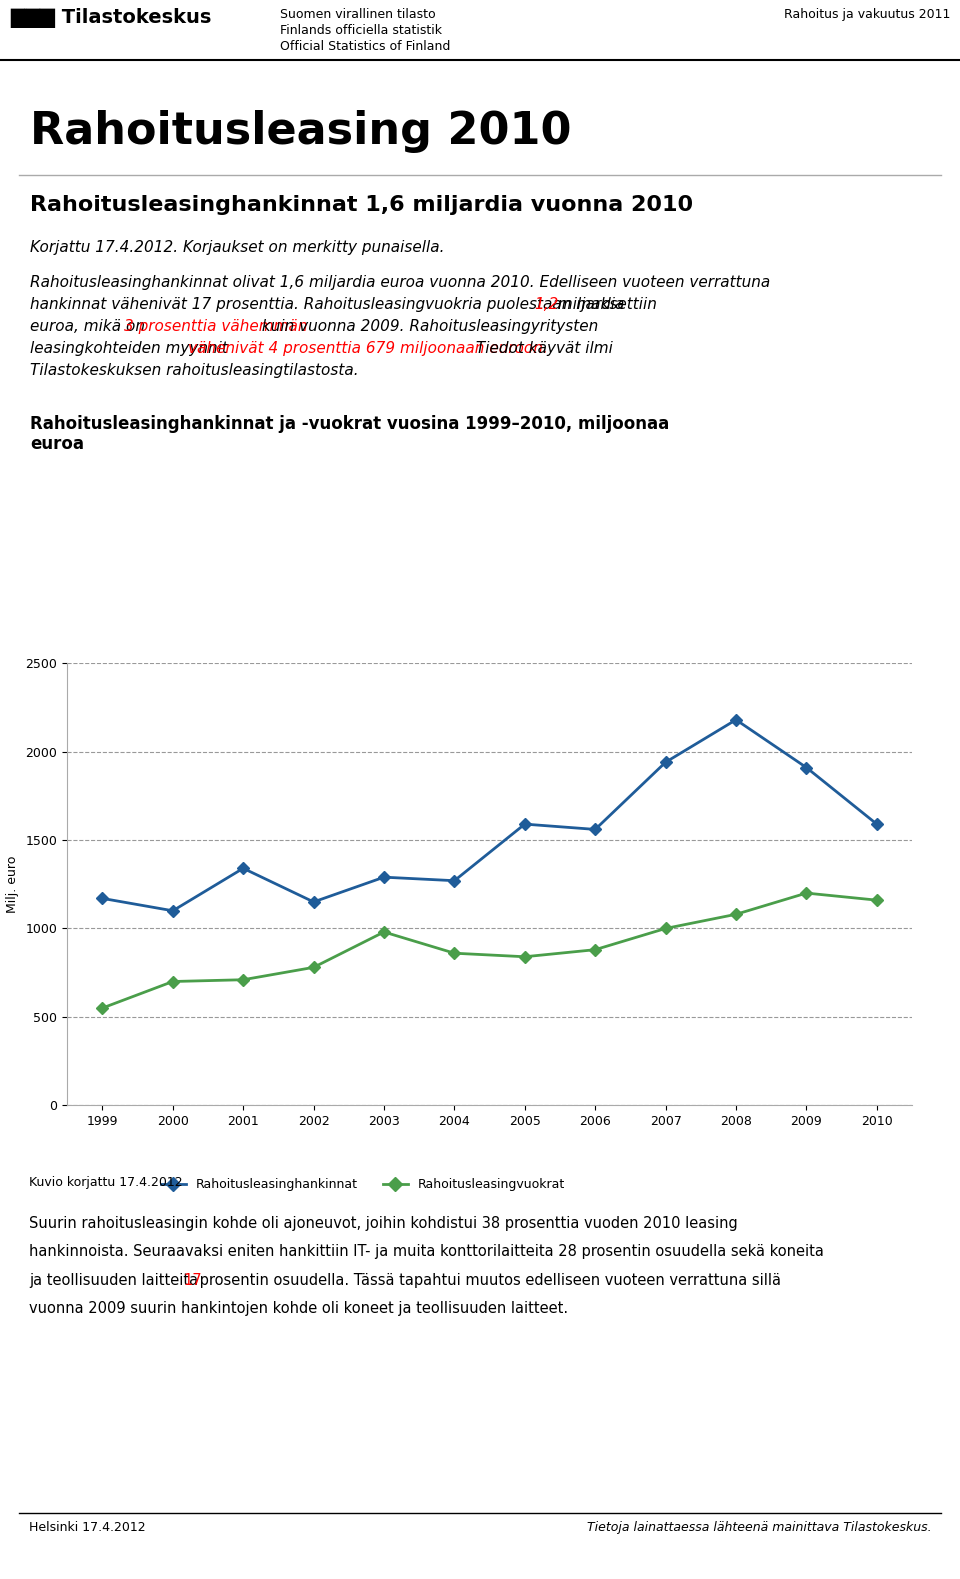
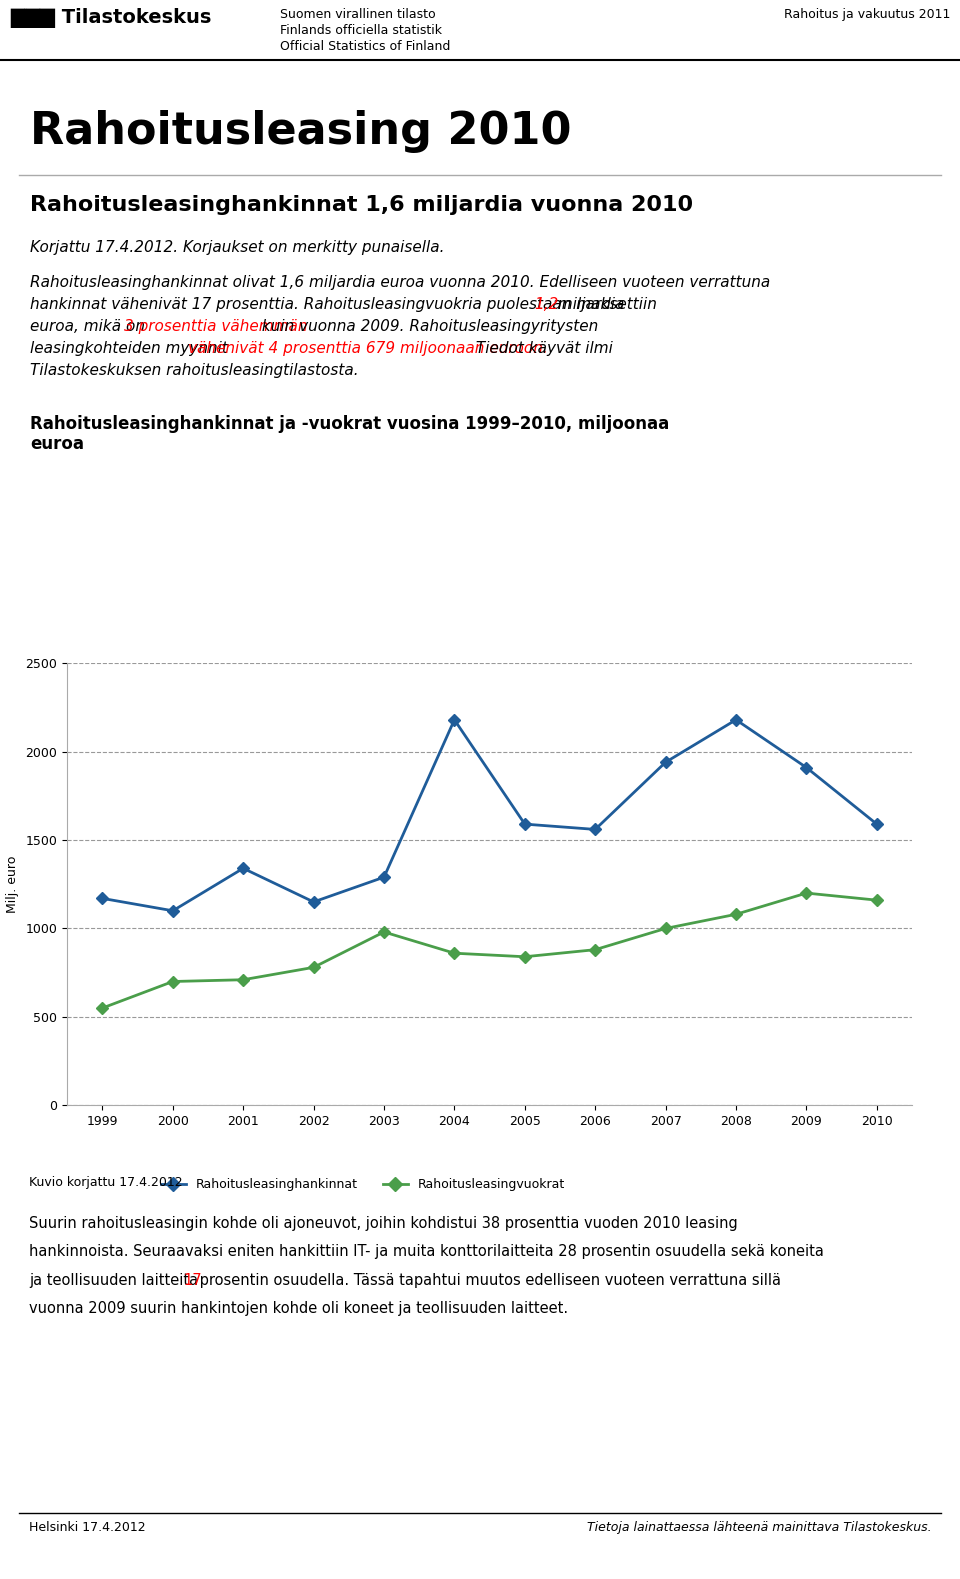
Rahoitusleasinghankinnat/2004: 1270 -> 2180
